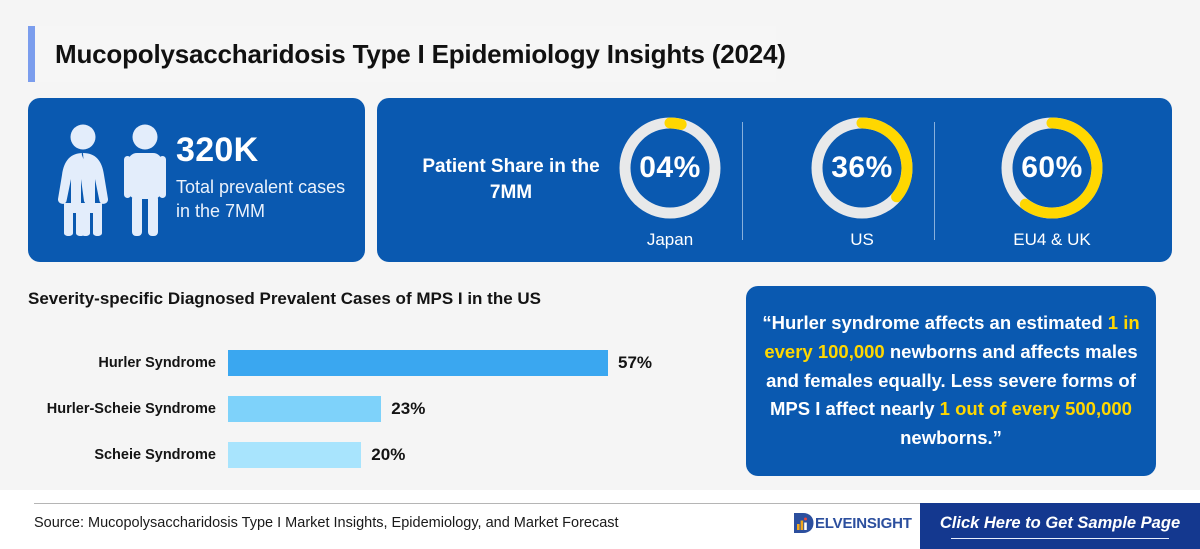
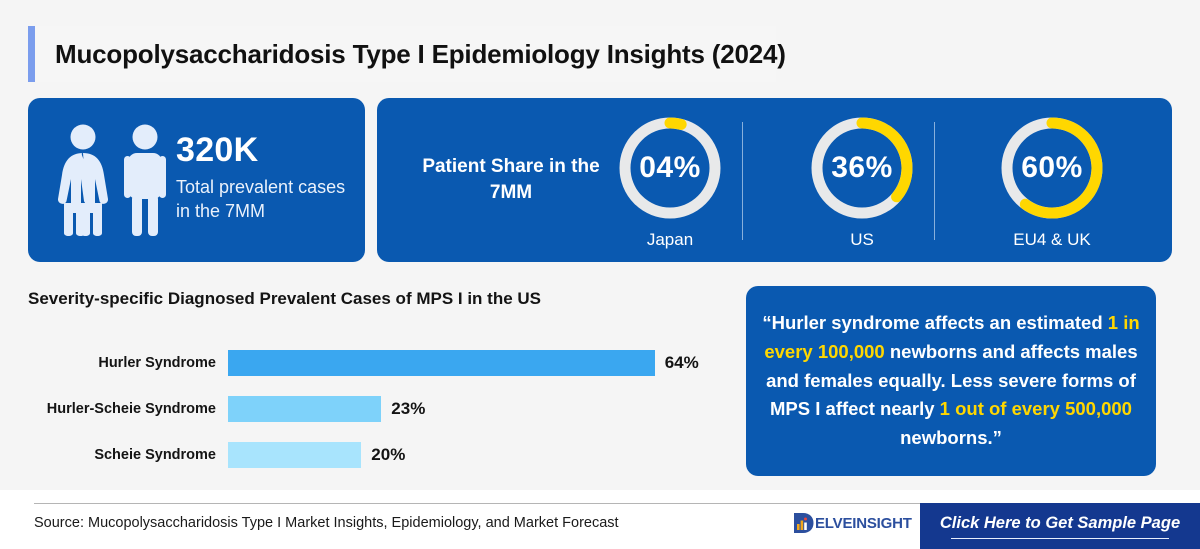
Hurler Syndrome: 57% -> 64%
